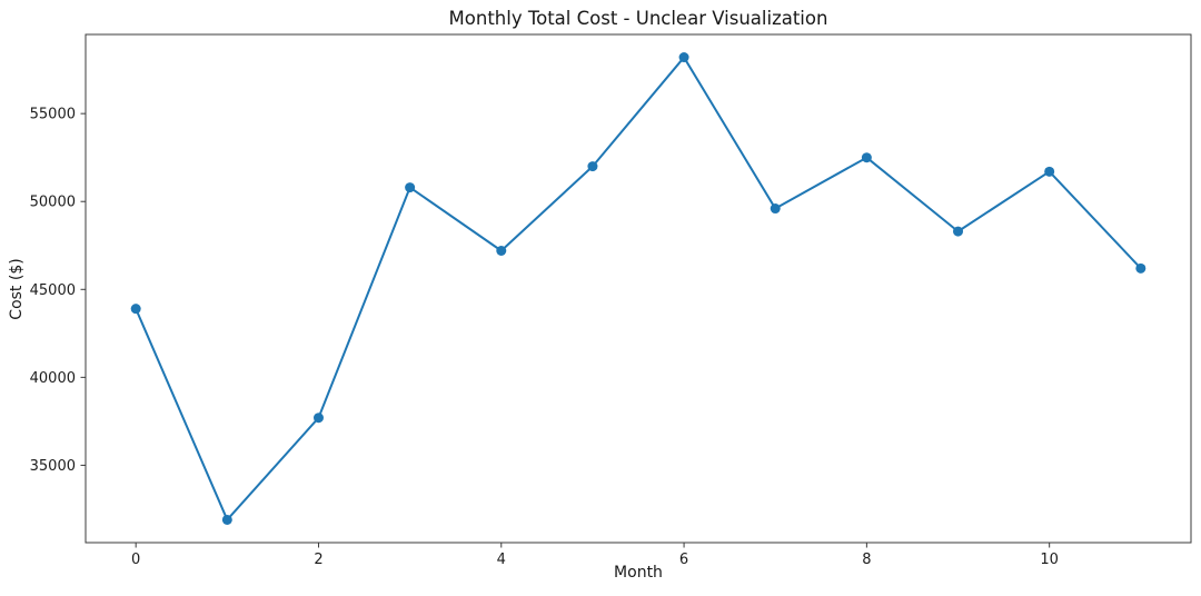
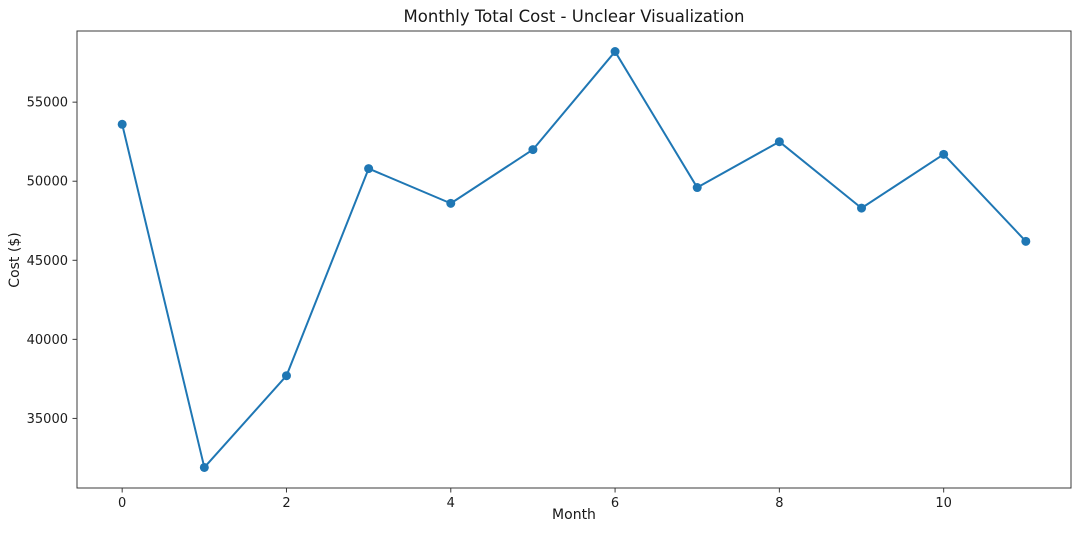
0: 43900 -> 53600
4: 47200 -> 48600
